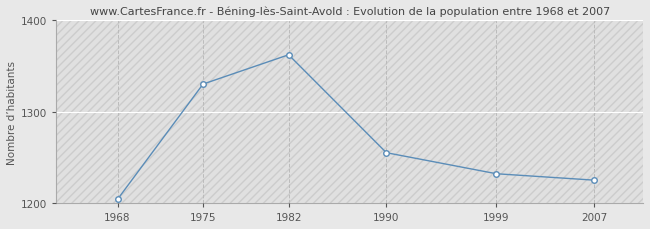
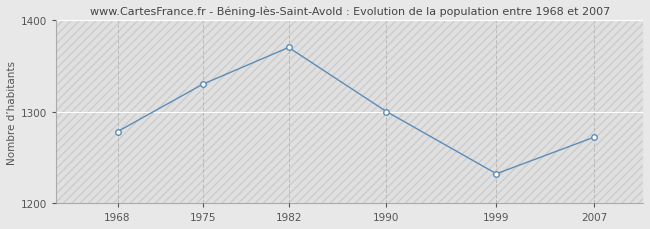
1968: 1204 -> 1278
1982: 1362 -> 1370
1990: 1255 -> 1300
2007: 1225 -> 1272
